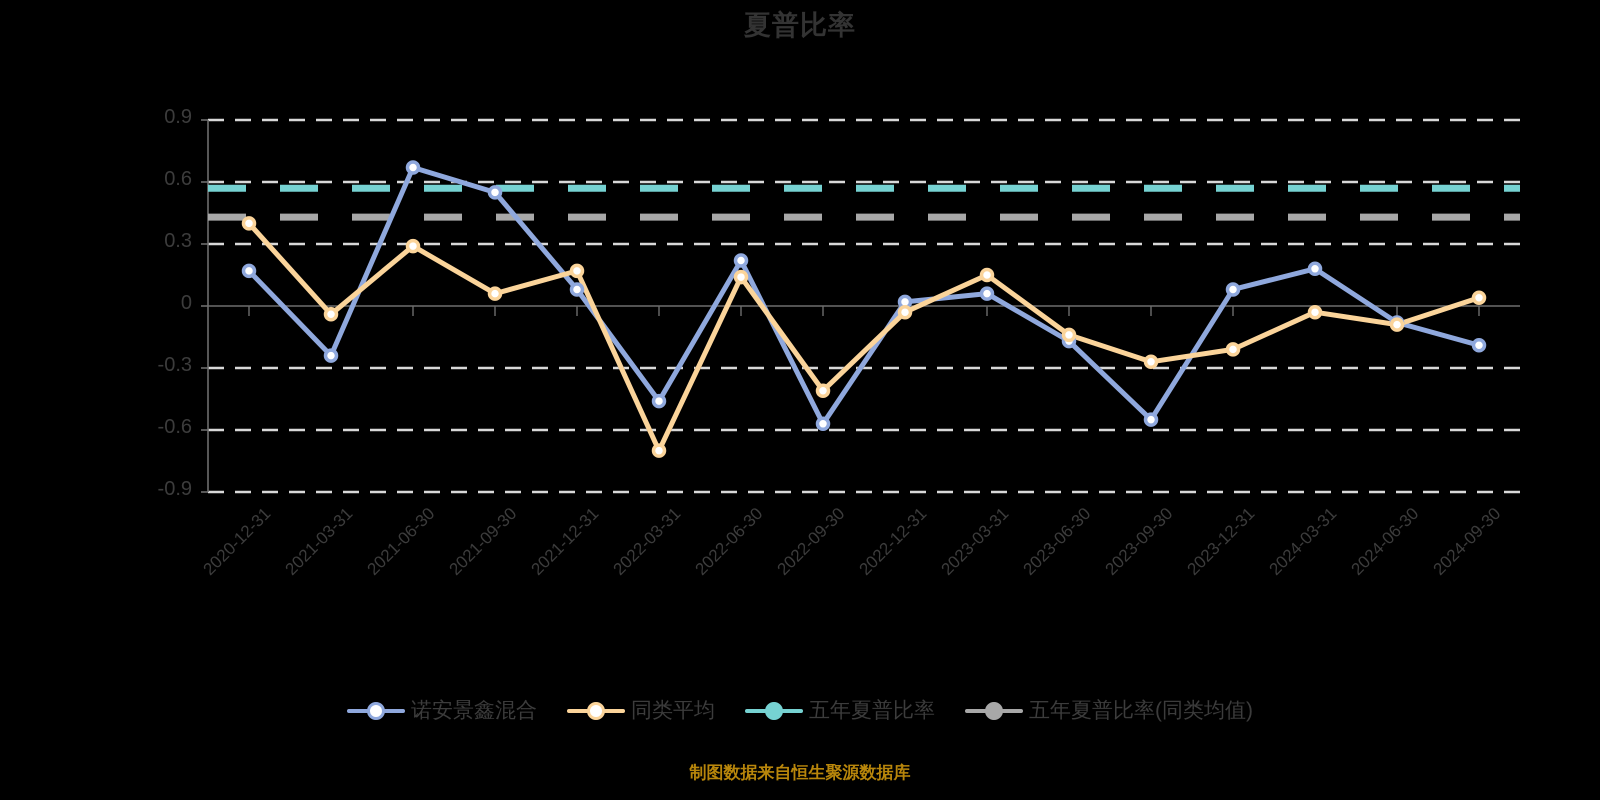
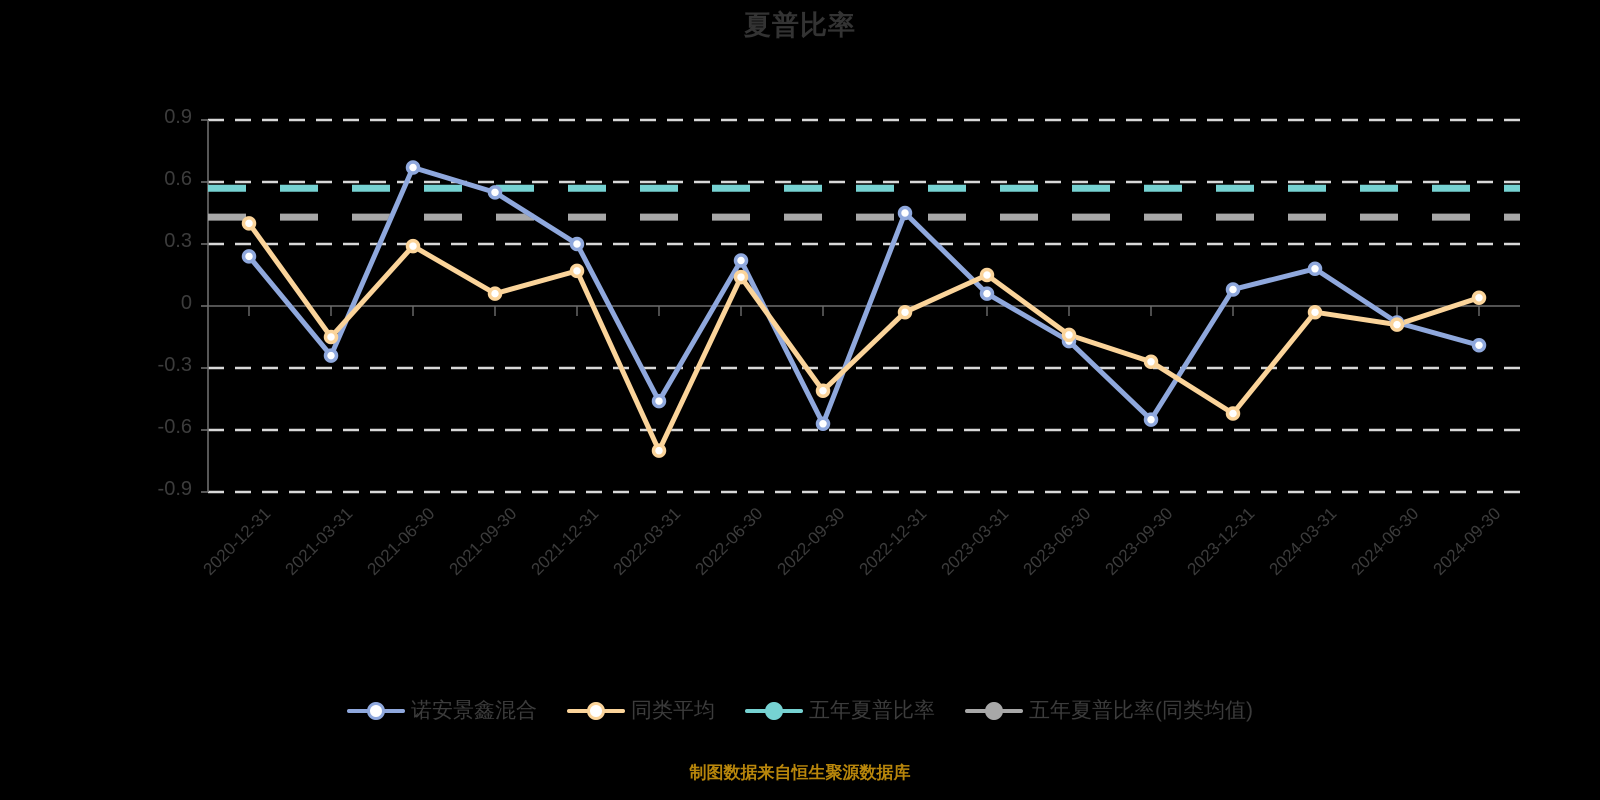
诺安景鑫混合/2020-12-31: 0.17 -> 0.24
同类平均/2021-03-31: -0.04 -> -0.15
诺安景鑫混合/2021-12-31: 0.08 -> 0.30
诺安景鑫混合/2022-12-31: 0.02 -> 0.45
同类平均/2023-12-31: -0.21 -> -0.52
